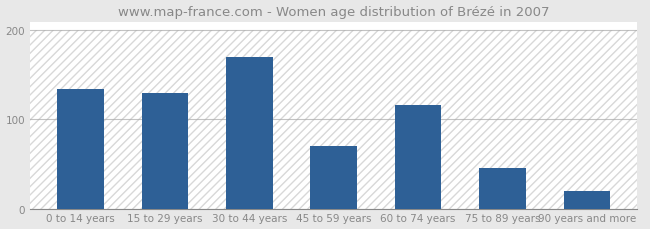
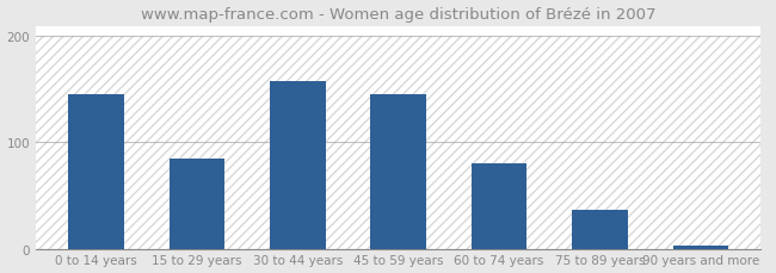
0 to 14 years: 134 -> 145
15 to 29 years: 130 -> 85
30 to 44 years: 170 -> 158
45 to 59 years: 70 -> 145
60 to 74 years: 116 -> 80
75 to 89 years: 46 -> 37
90 years and more: 20 -> 3
